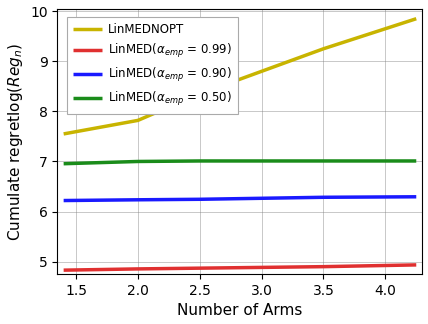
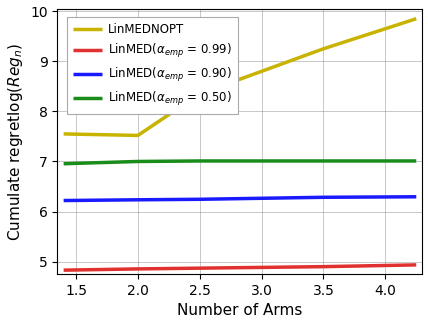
LinMEDNOPT/2.0: 7.82 -> 7.52
